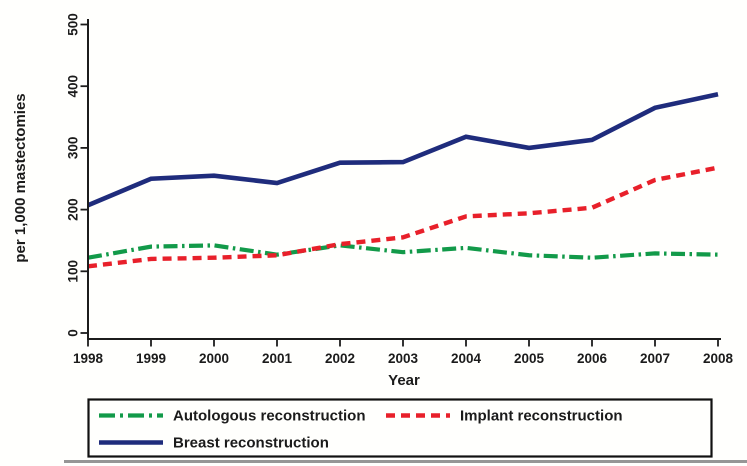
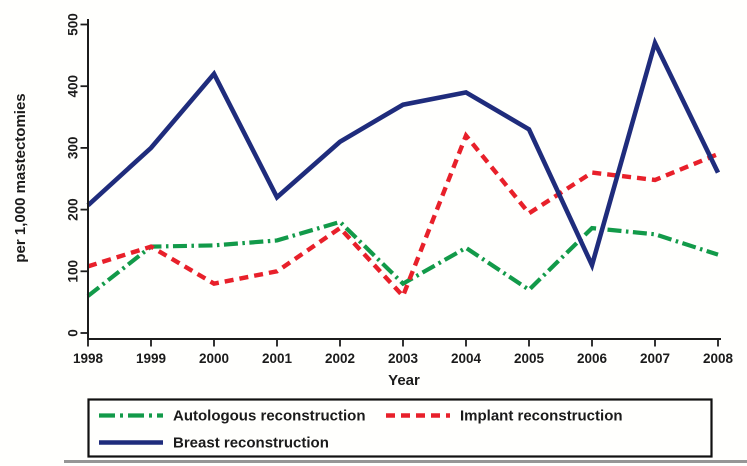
Autologous reconstruction/1998: 120 -> 60
Implant reconstruction/1999: 120 -> 140
Breast reconstruction/1999: 250 -> 300
Implant reconstruction/2000: 120 -> 80
Breast reconstruction/2000: 260 -> 420
Autologous reconstruction/2001: 130 -> 150
Implant reconstruction/2001: 130 -> 100
Breast reconstruction/2001: 240 -> 220
Autologous reconstruction/2002: 140 -> 180
Implant reconstruction/2002: 140 -> 170
Breast reconstruction/2002: 280 -> 310
Autologous reconstruction/2003: 130 -> 80
Implant reconstruction/2003: 160 -> 60
Breast reconstruction/2003: 280 -> 370
Implant reconstruction/2004: 190 -> 320
Breast reconstruction/2004: 320 -> 390
Autologous reconstruction/2005: 130 -> 70
Breast reconstruction/2005: 300 -> 330
Autologous reconstruction/2006: 120 -> 170
Implant reconstruction/2006: 200 -> 260
Breast reconstruction/2006: 310 -> 110
Autologous reconstruction/2007: 130 -> 160
Breast reconstruction/2007: 360 -> 470
Implant reconstruction/2008: 270 -> 290
Breast reconstruction/2008: 390 -> 260
